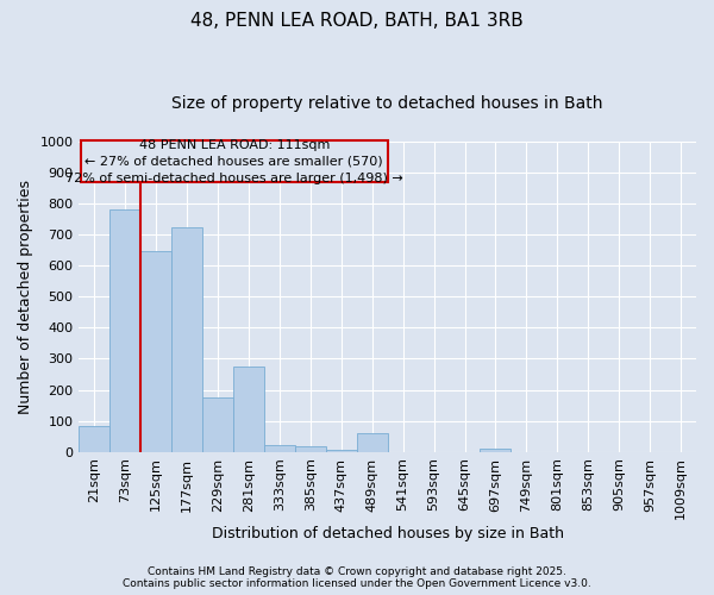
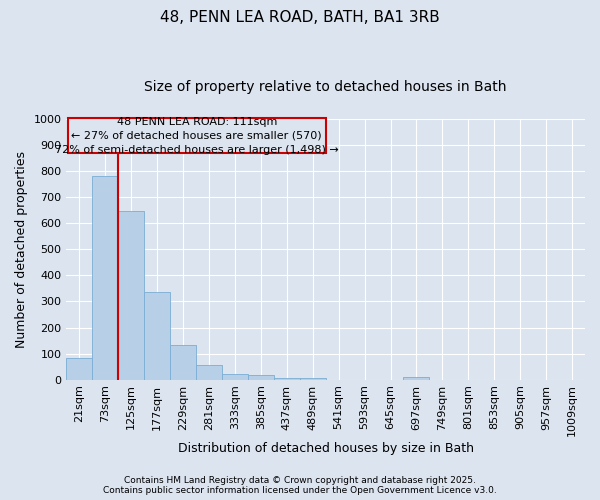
177sqm: 725 -> 335
229sqm: 175 -> 133
281sqm: 275 -> 58
489sqm: 60 -> 8
